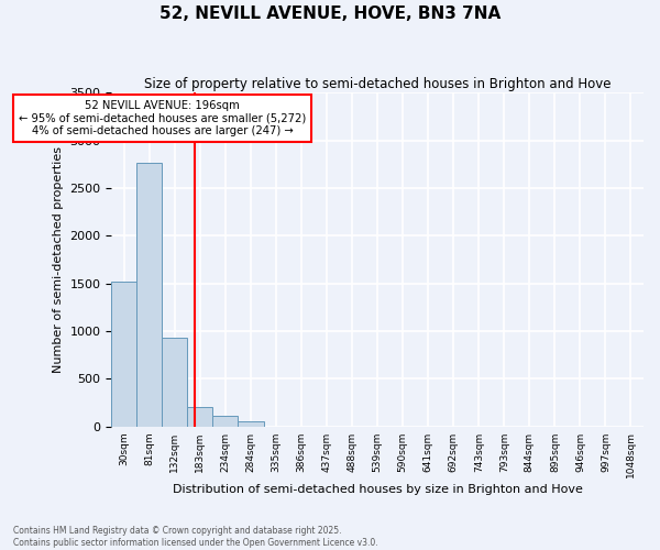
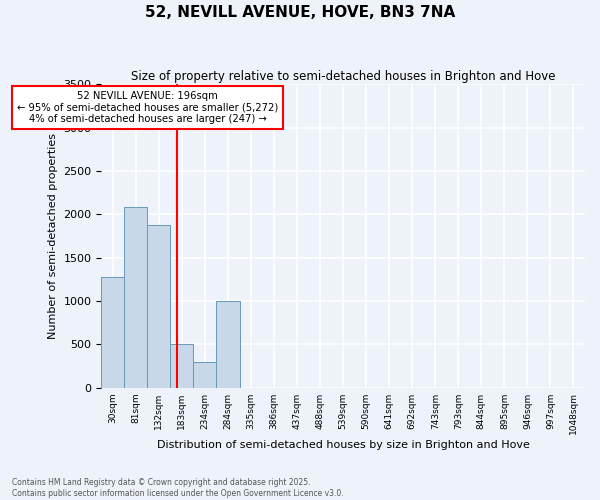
30sqm: 1520 -> 1280
81sqm: 2760 -> 2080
132sqm: 930 -> 1880
183sqm: 200 -> 500
234sqm: 110 -> 300
284sqm: 60 -> 1000
